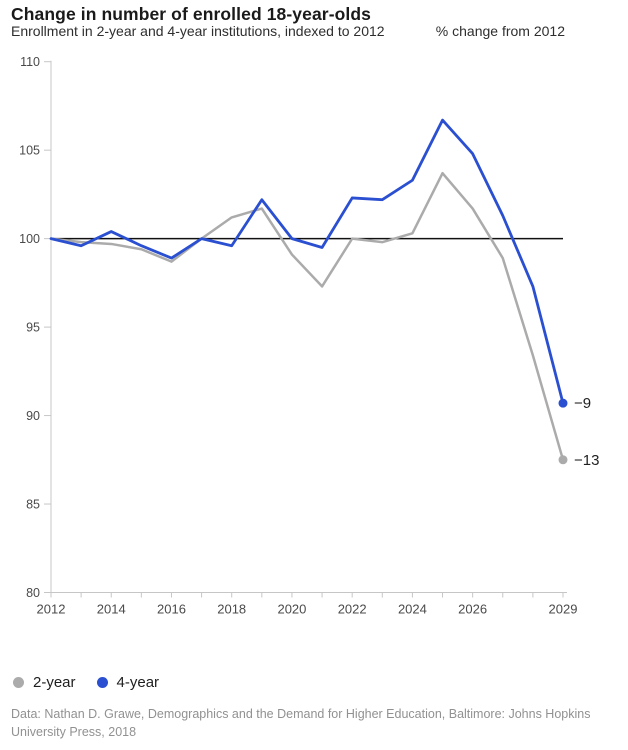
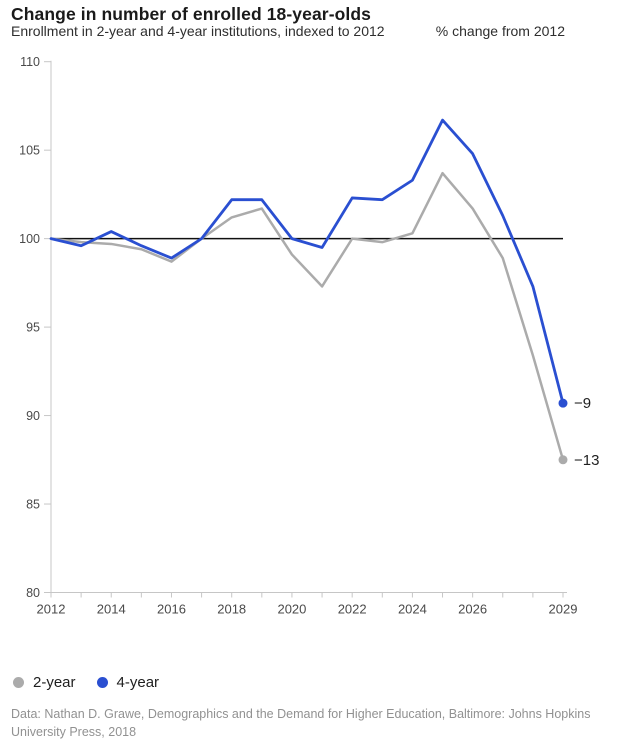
4-year/2018: 99.6 -> 102.2
